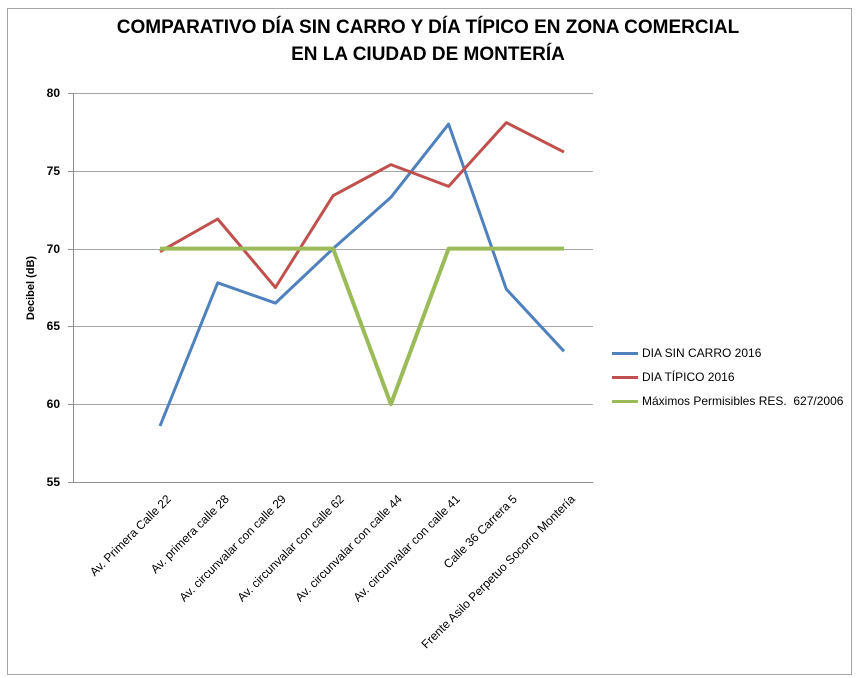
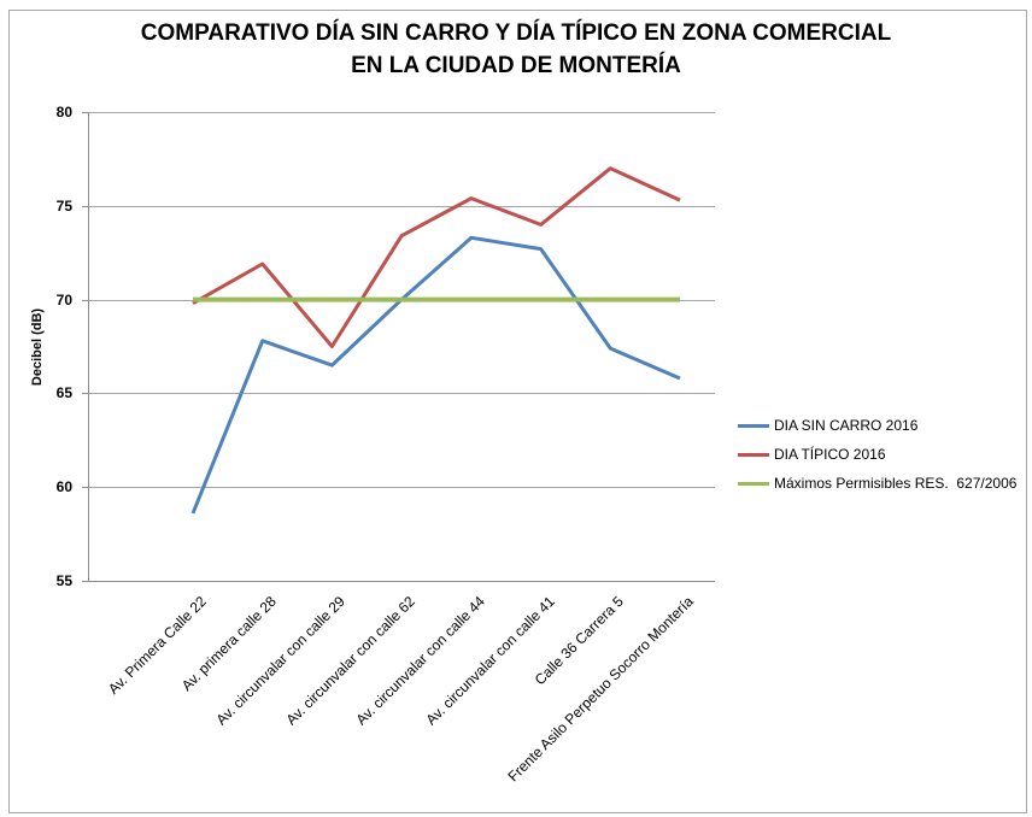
Máximos Permisibles RES. 627/2006/Av. circunvalar con calle 44: 60 -> 70
DIA SIN CARRO 2016/Av. circunvalar con calle 41: 78.0 -> 72.7
DIA TÍPICO 2016/Calle 36 Carrera 5: 78.1 -> 77.0
DIA SIN CARRO 2016/Frente Asilo Perpetuo Socorro Montería: 63.4 -> 65.8
DIA TÍPICO 2016/Frente Asilo Perpetuo Socorro Montería: 76.2 -> 75.3
